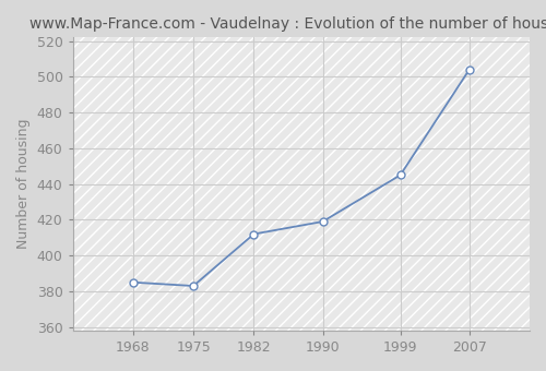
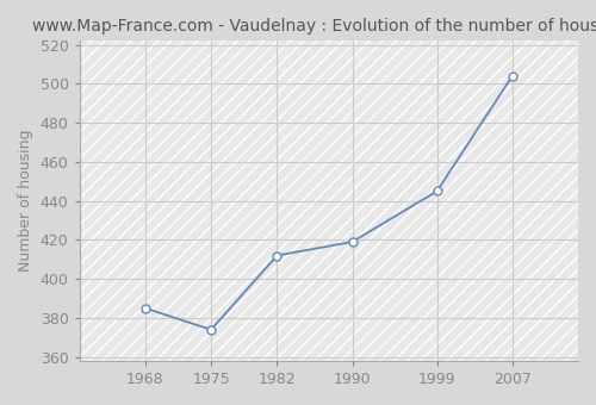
1975: 383 -> 374
